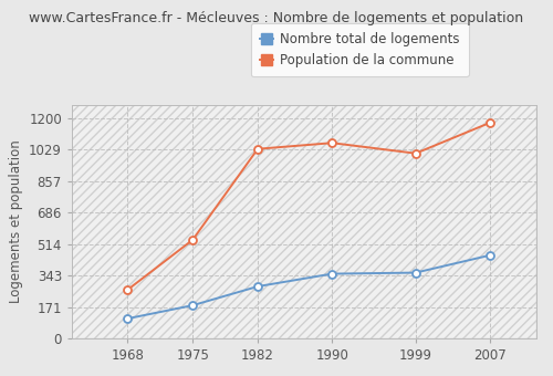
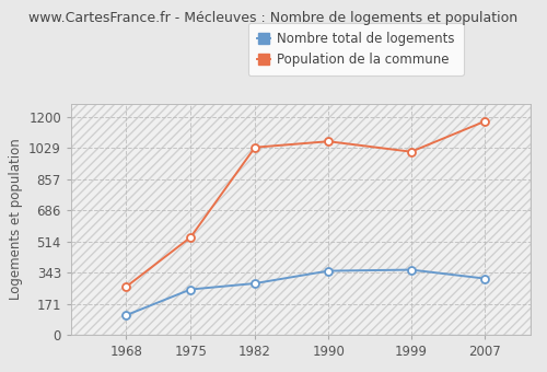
Nombre total de logements/1975: 180 -> 250
Nombre total de logements/2007: 450 -> 310
